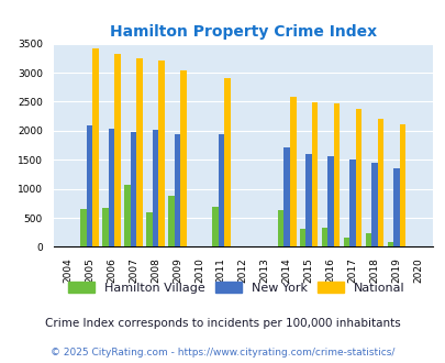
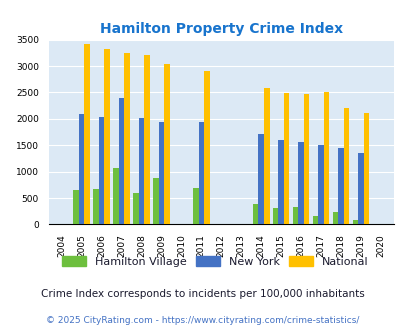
New York/2007: 1980 -> 2400
Hamilton Village/2014: 640 -> 380
National/2017: 2380 -> 2500
